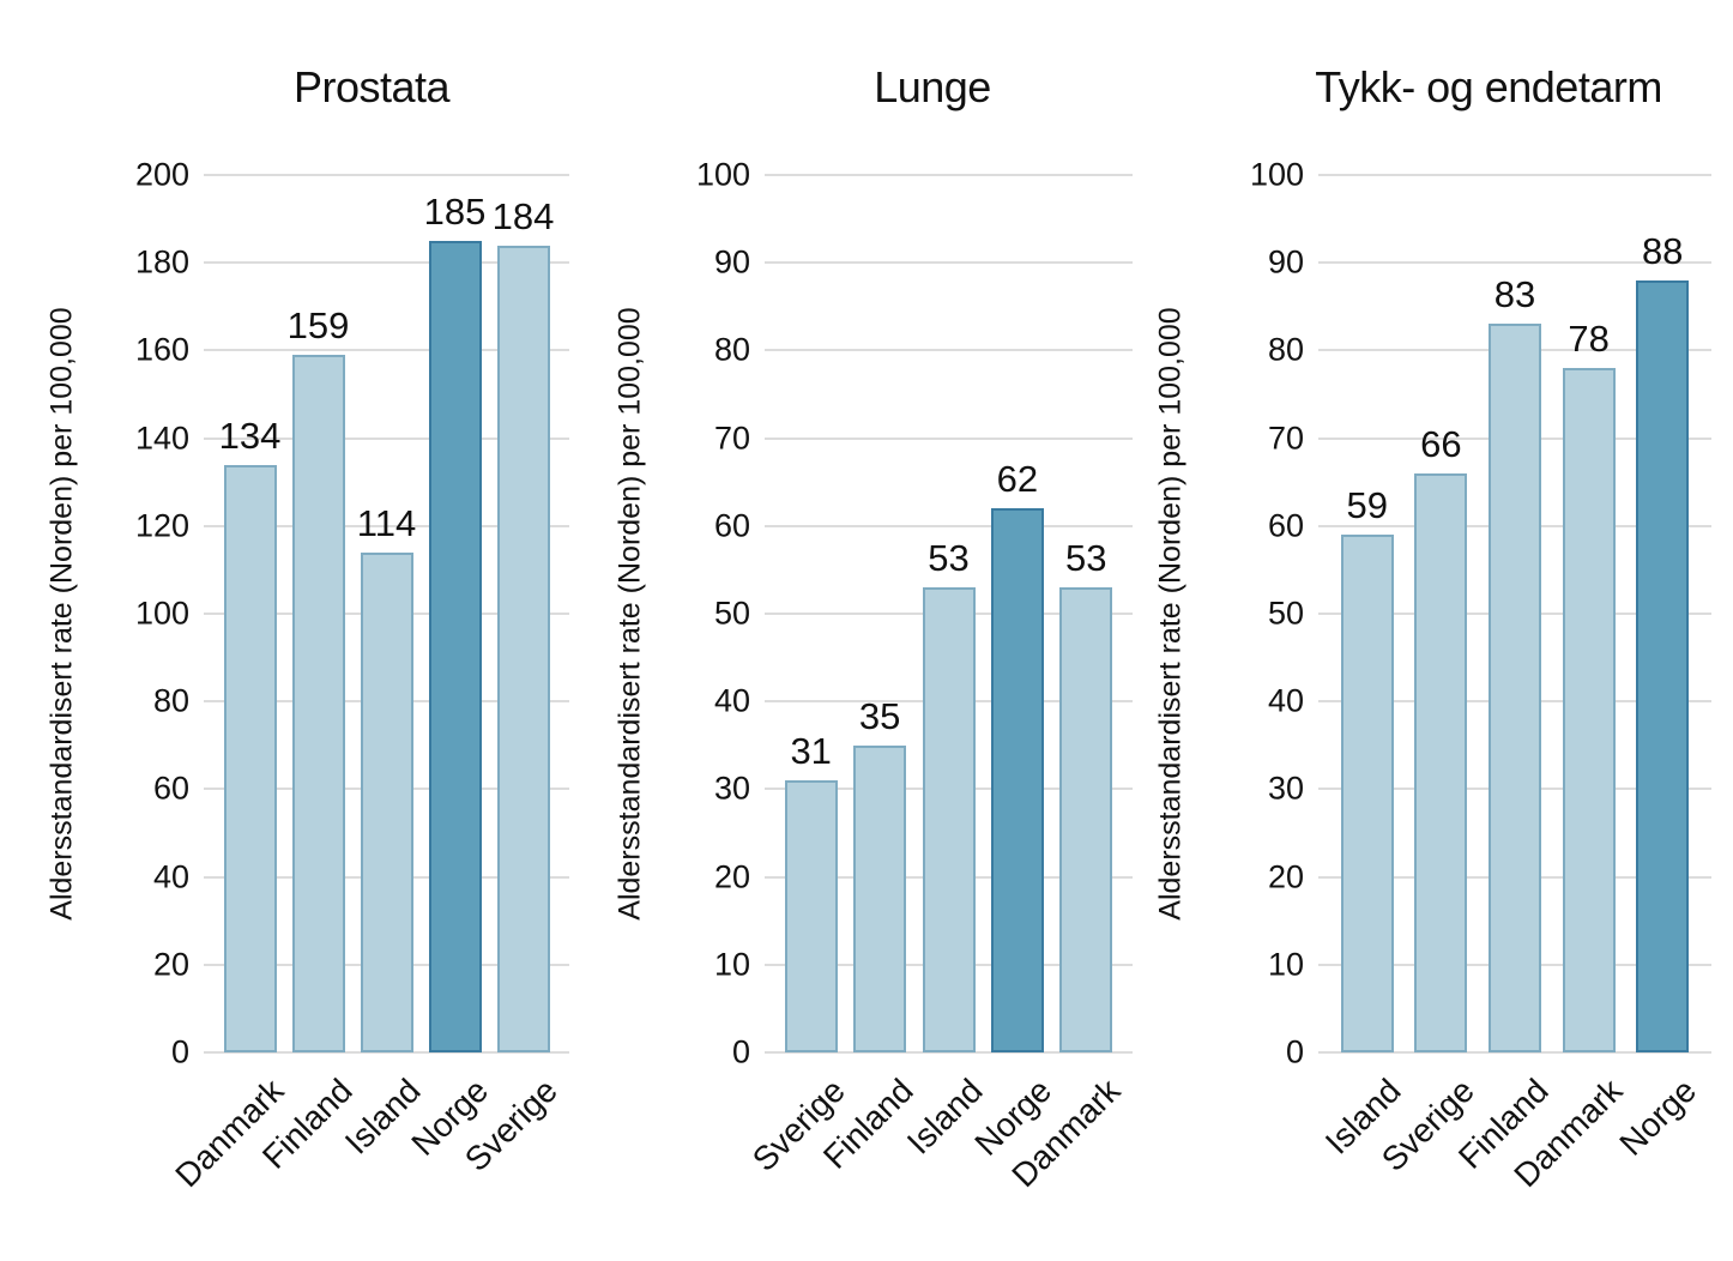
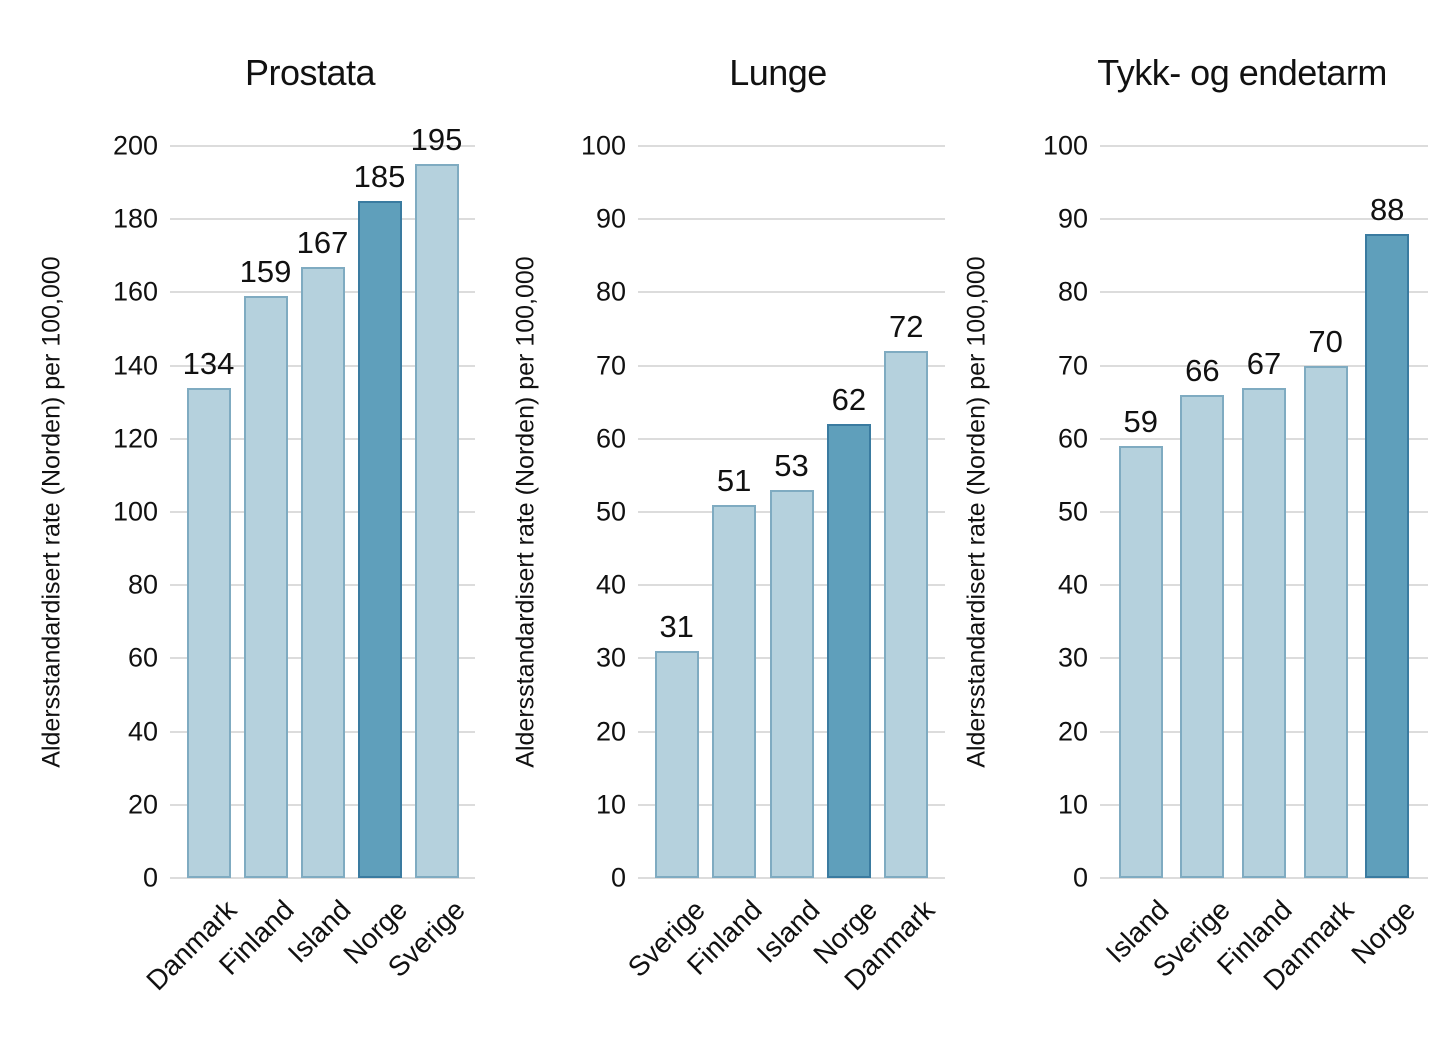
Prostata/Island: 114 -> 167
Prostata/Sverige: 184 -> 195
Lunge/Finland: 35 -> 51
Lunge/Danmark: 53 -> 72
Tykk- og endetarm/Finland: 83 -> 67
Tykk- og endetarm/Danmark: 78 -> 70
